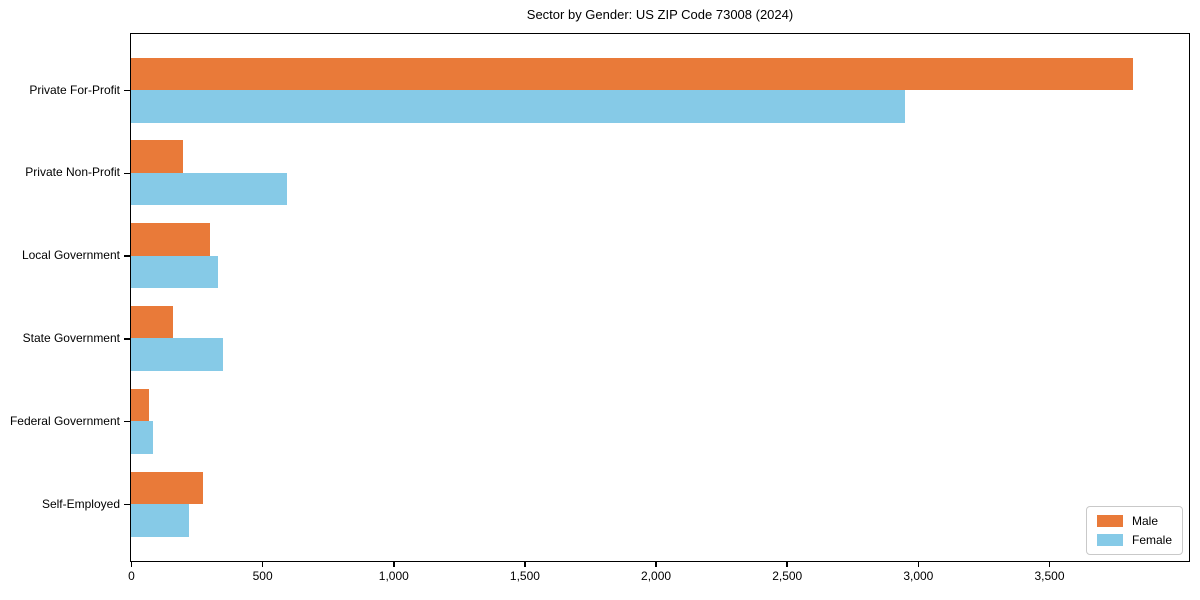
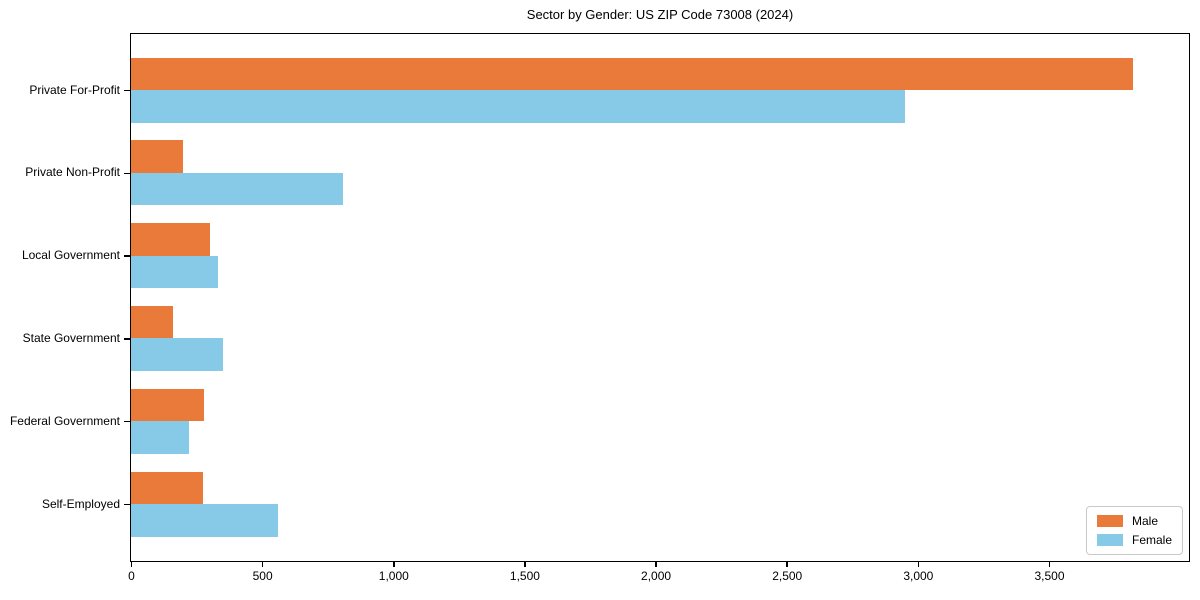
Female/Private Non-Profit: 600 -> 810
Male/Federal Government: 70 -> 280
Female/Federal Government: 80 -> 220
Female/Self-Employed: 220 -> 560
